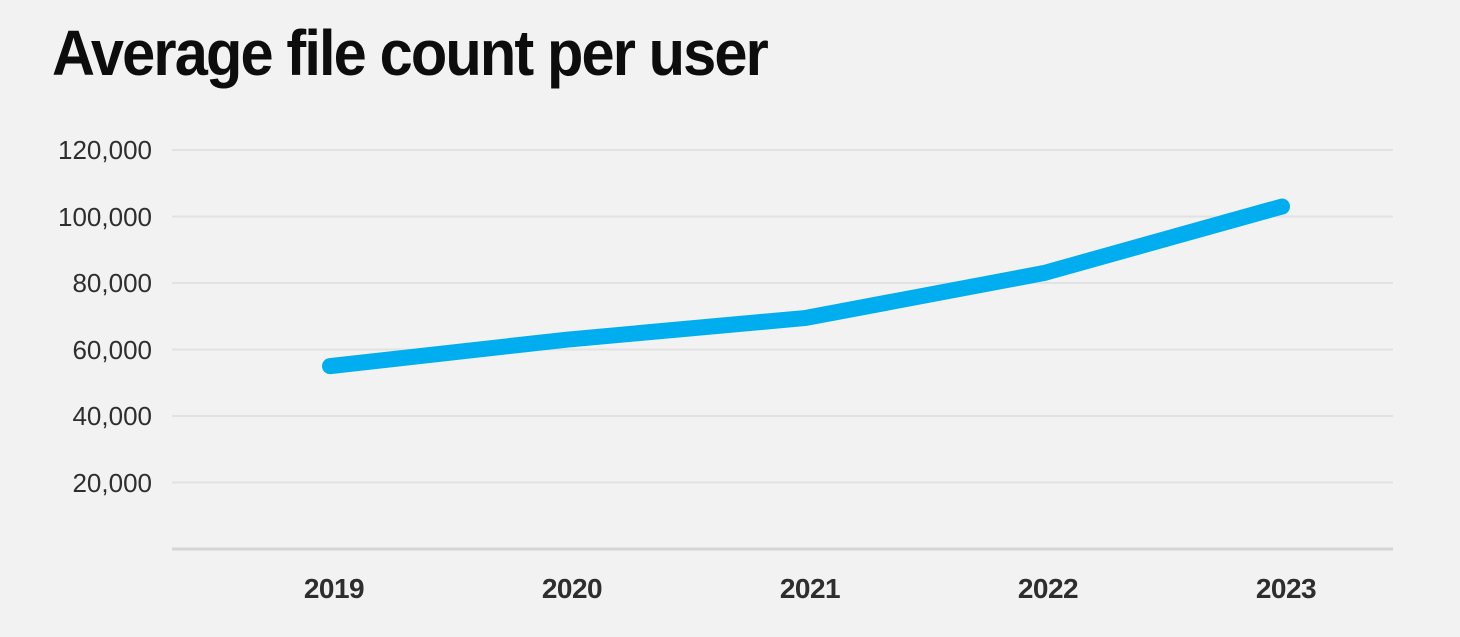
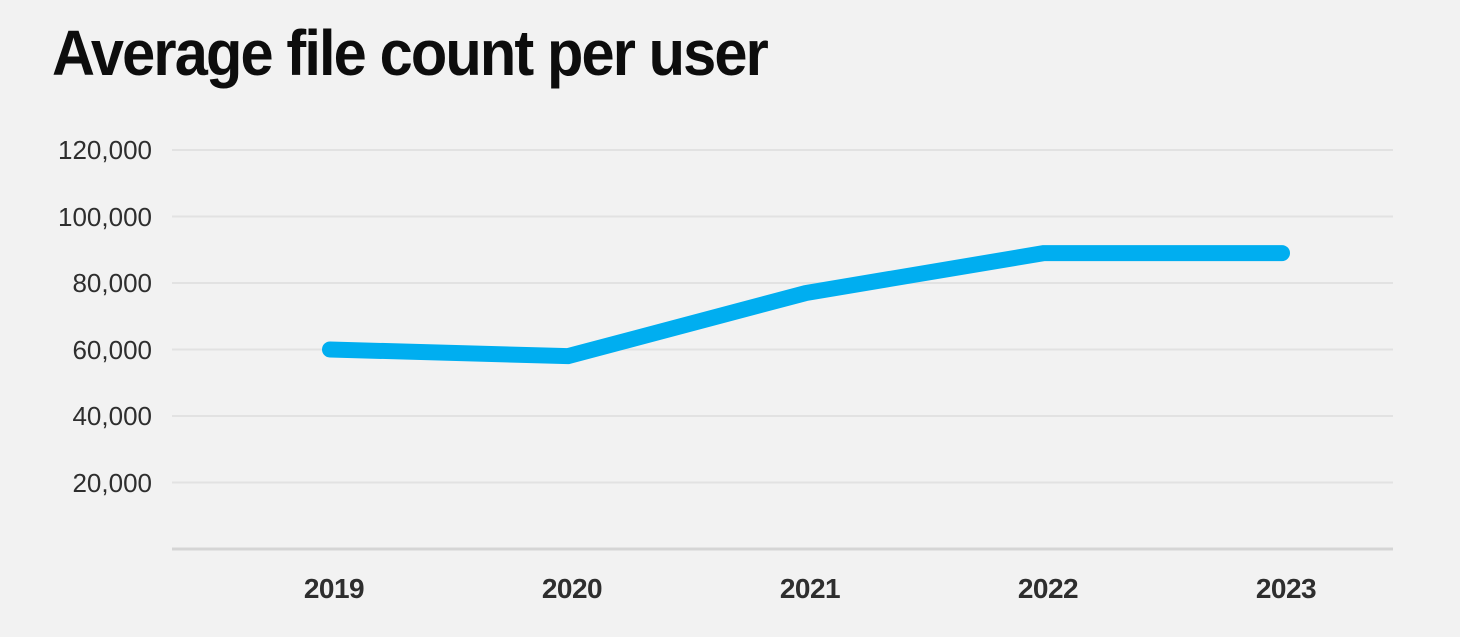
2019: 55000 -> 60000
2020: 63000 -> 58000
2021: 70000 -> 77000
2022: 83000 -> 89000
2023: 103000 -> 89000
